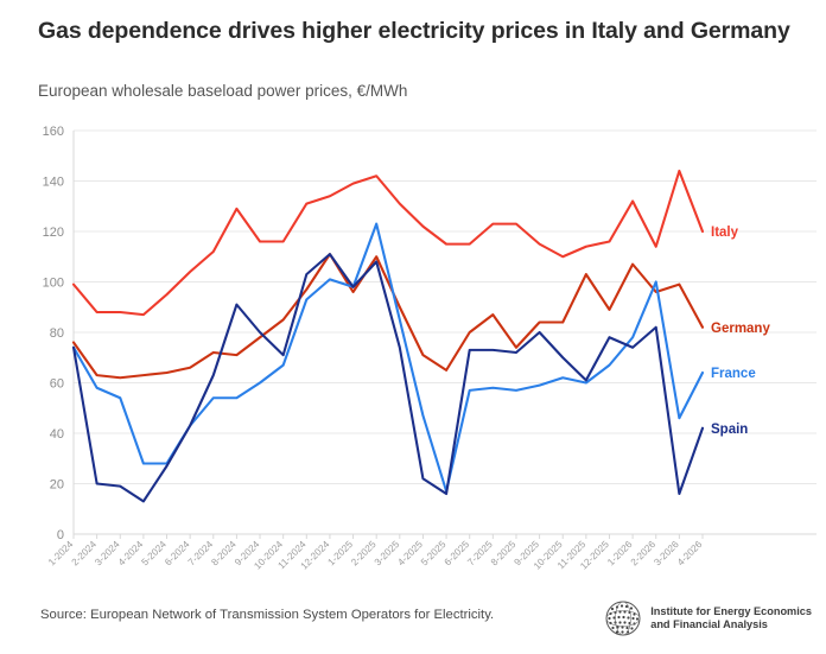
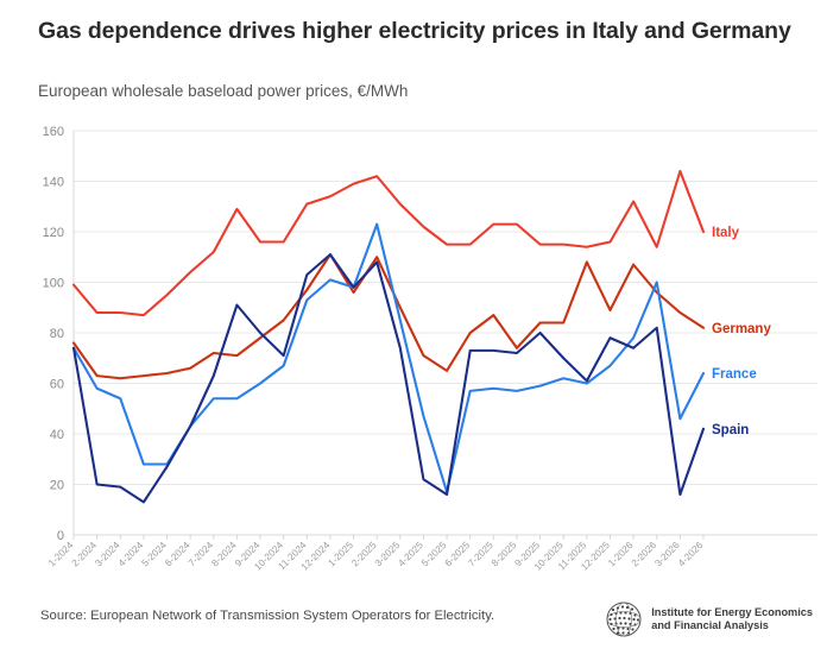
Italy/10-2025: 110 -> 115
Germany/11-2025: 103 -> 108
Germany/3-2026: 99 -> 88
